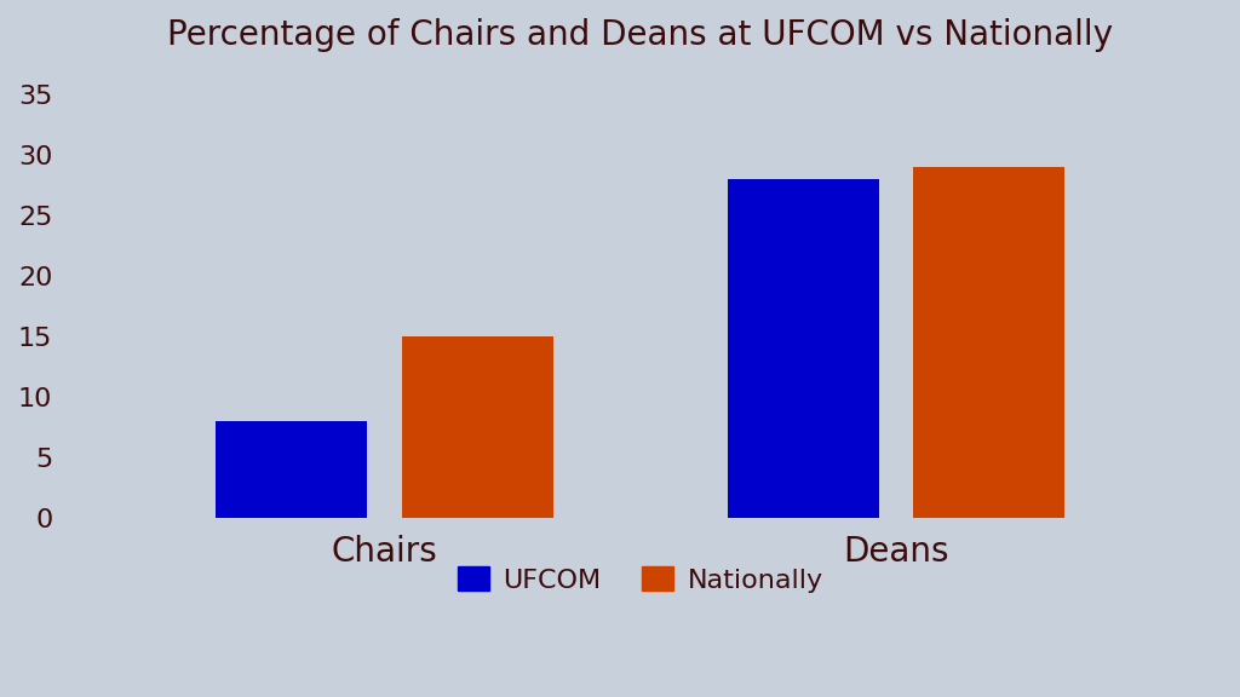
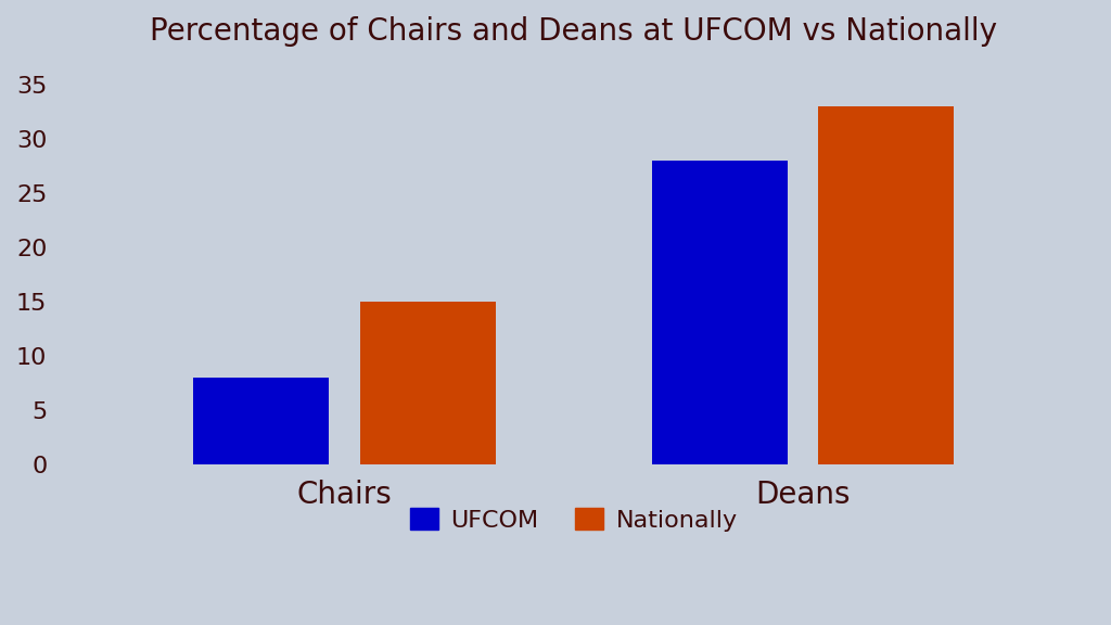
Nationally/Deans: 29 -> 33
